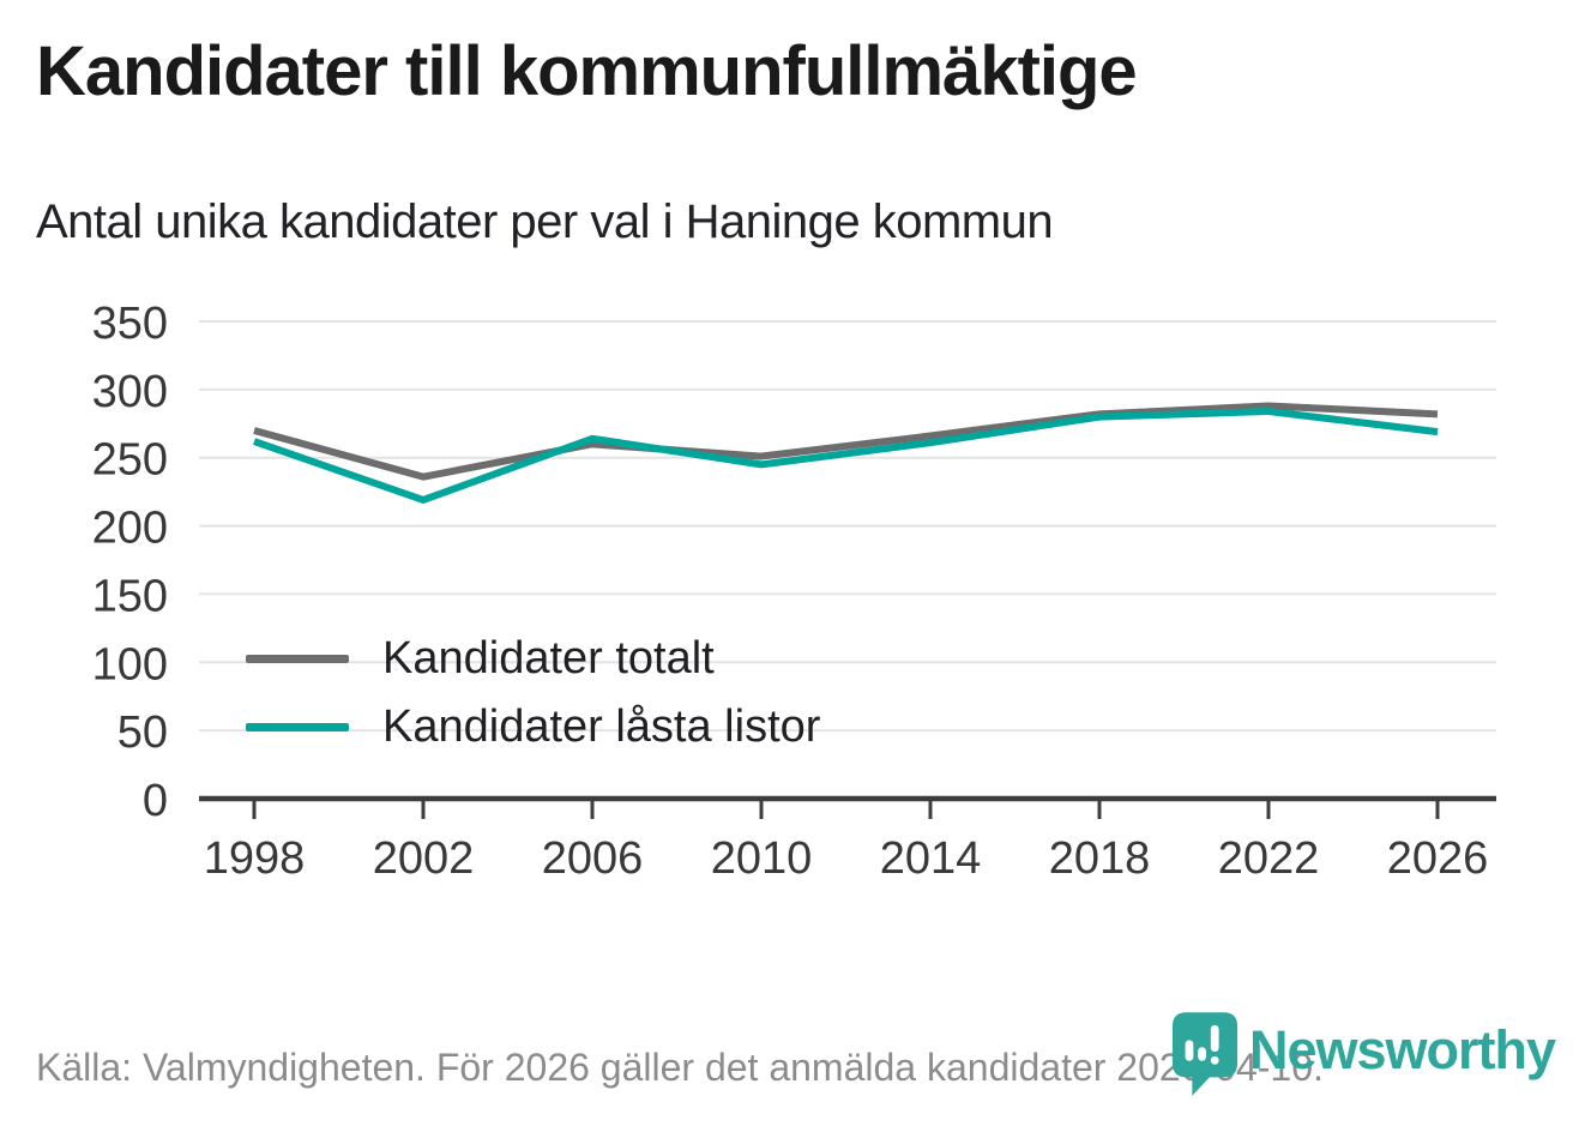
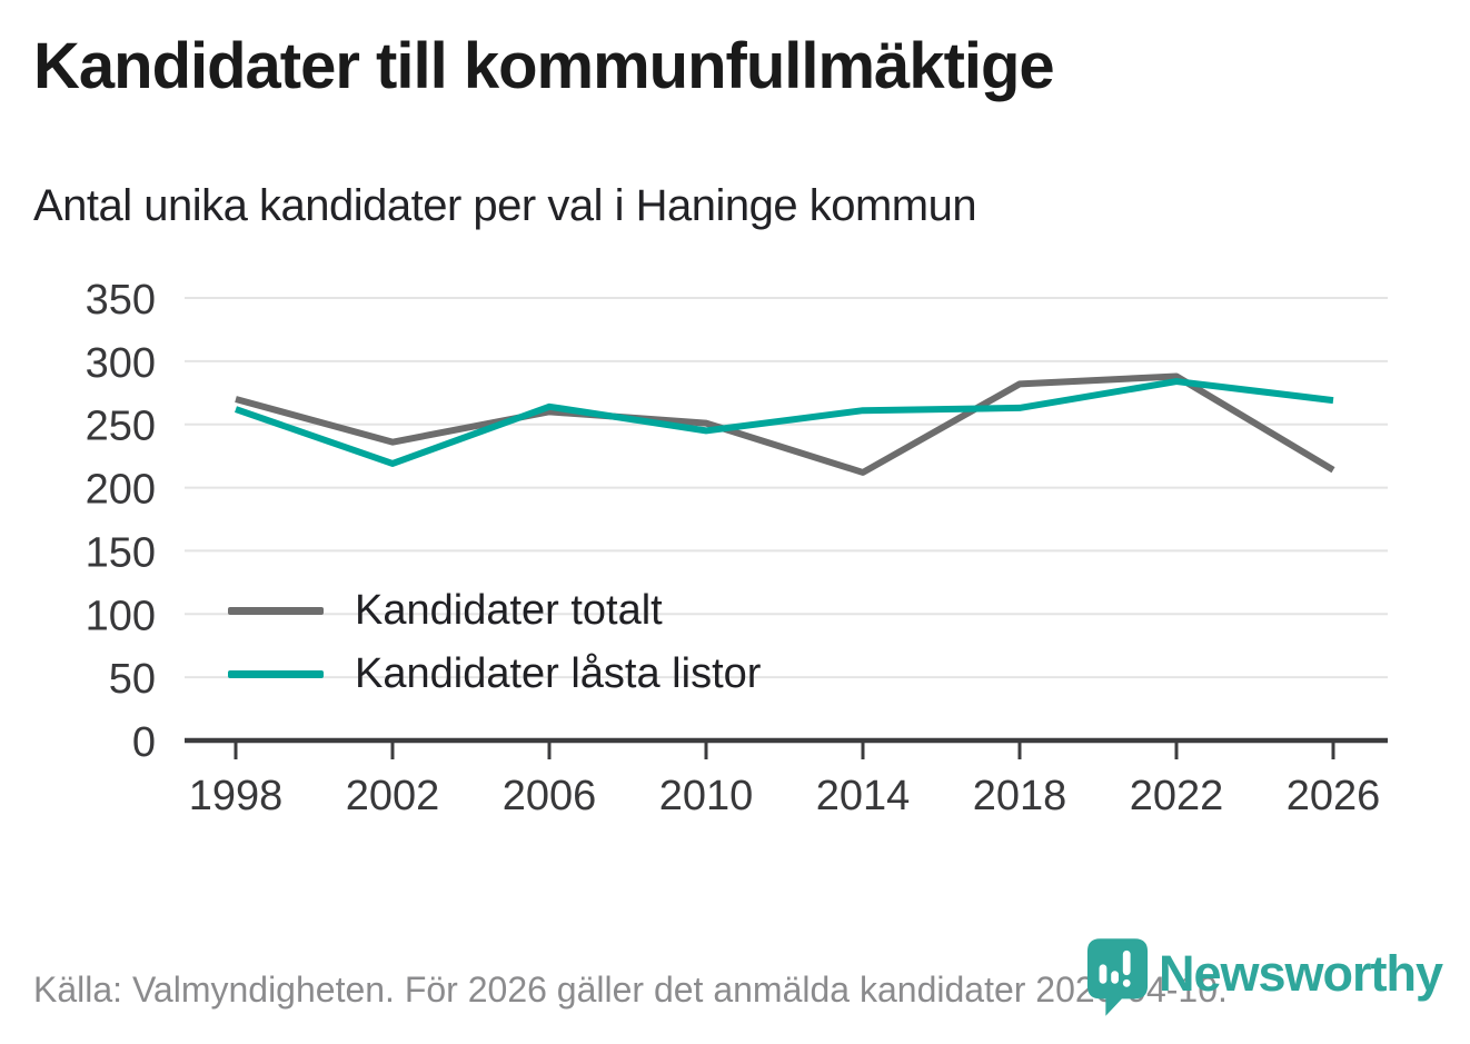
Kandidater totalt/2014: 266 -> 212
Kandidater låsta listor/2018: 280 -> 263
Kandidater totalt/2026: 282 -> 214
